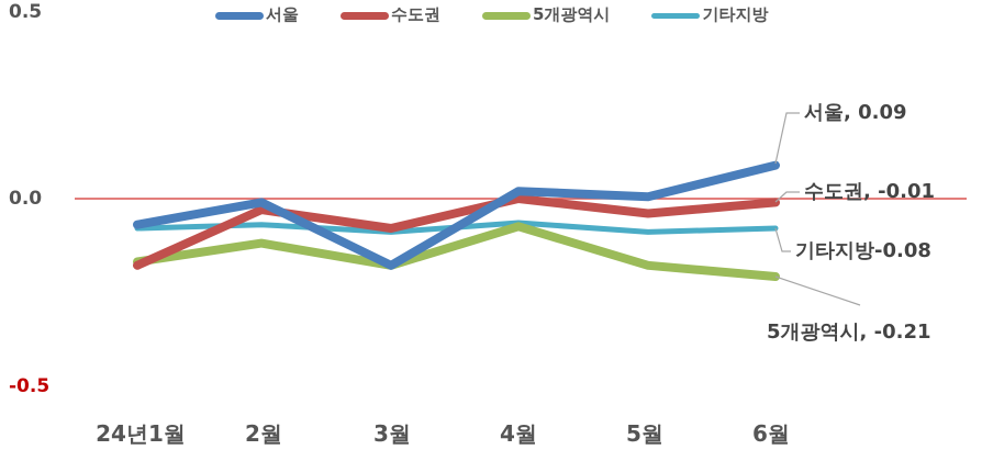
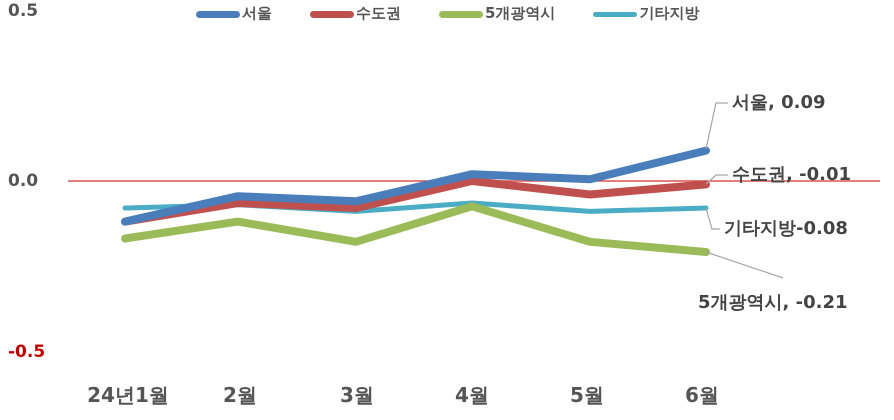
서울/24년1월: -0.07 -> -0.12
수도권/24년1월: -0.18 -> -0.12
서울/2월: -0.01 -> -0.04
수도권/2월: -0.03 -> -0.07
서울/3월: -0.18 -> -0.06
